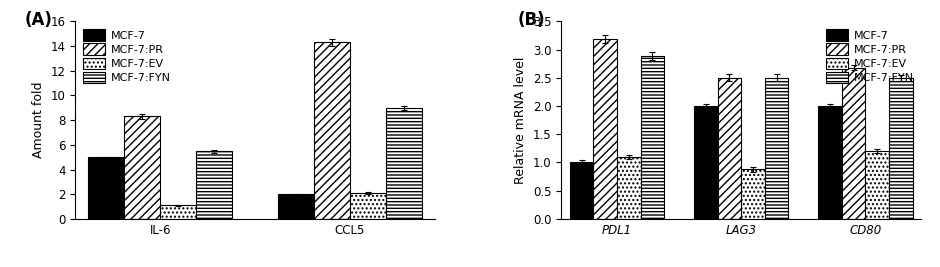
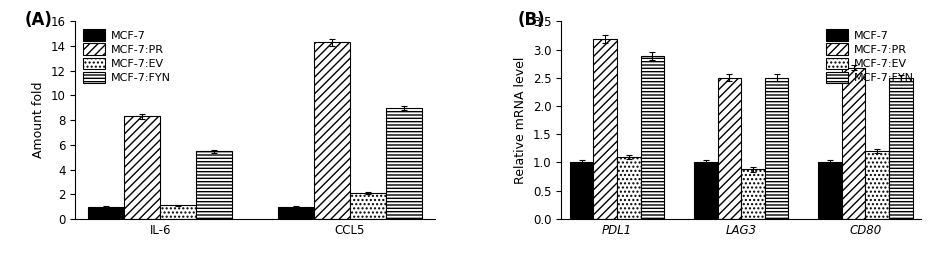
MCF-7/IL-6: 5 -> 1
MCF-7/CCL5: 2 -> 1
MCF-7/LAG3: 2 -> 1
MCF-7/CD80: 2 -> 1
